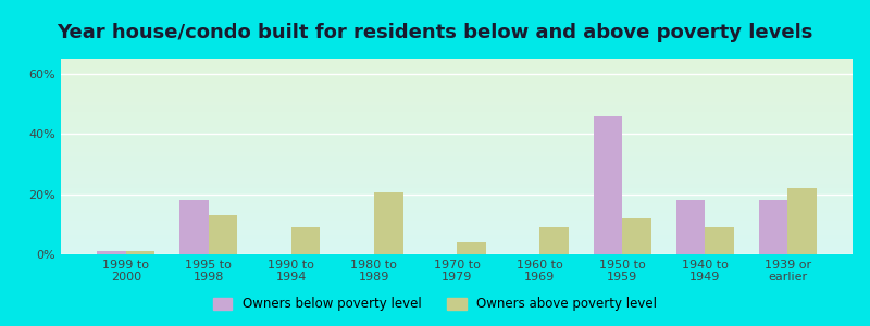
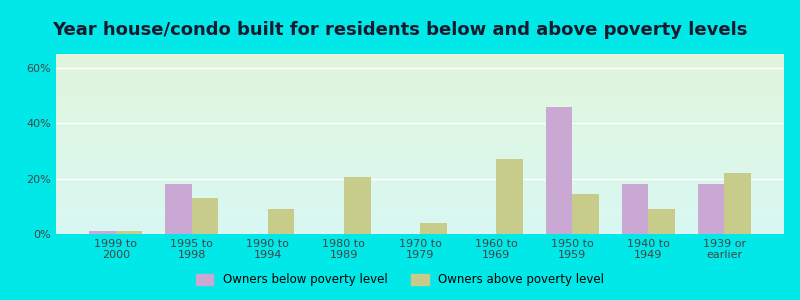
Owners above poverty level/1960 to 1969: 9.0% -> 27.0%
Owners above poverty level/1950 to 1959: 12.0% -> 14.5%
